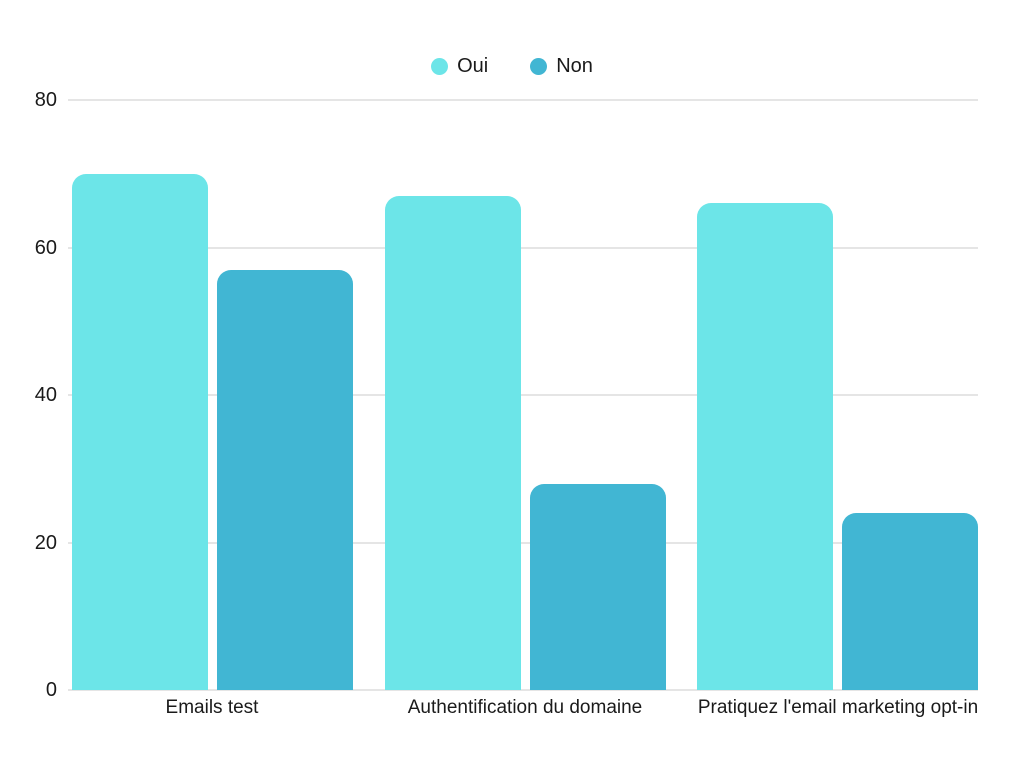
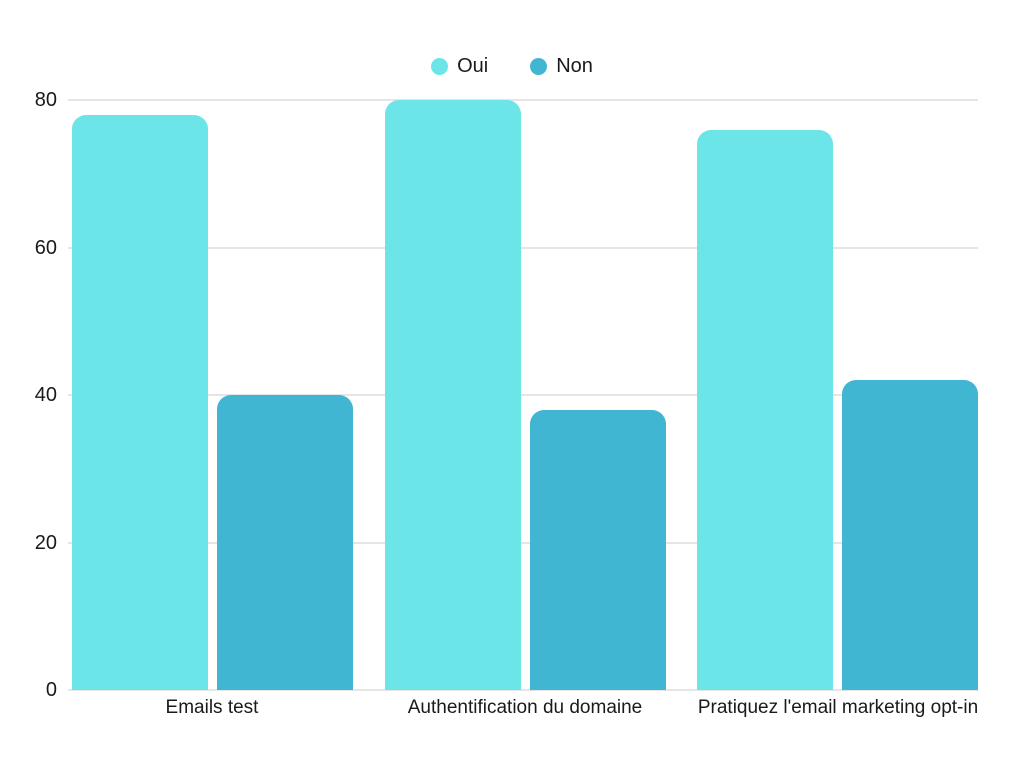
Oui/Emails test: 70 -> 78
Non/Emails test: 57 -> 40
Oui/Authentification du domaine: 67 -> 80
Non/Authentification du domaine: 28 -> 38
Oui/Pratiquez l'email marketing opt-in: 66 -> 76
Non/Pratiquez l'email marketing opt-in: 24 -> 42
